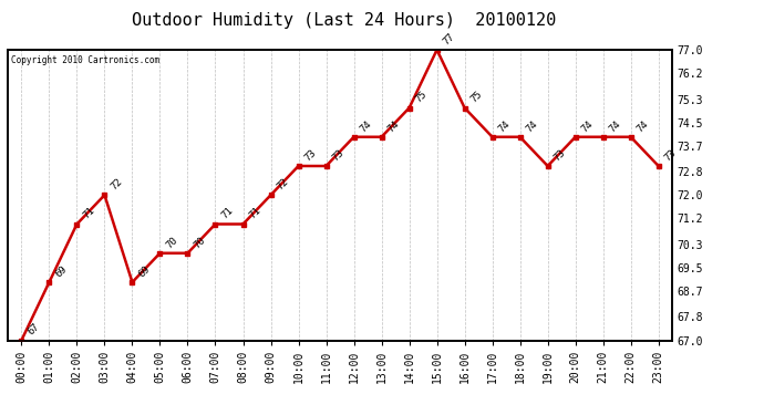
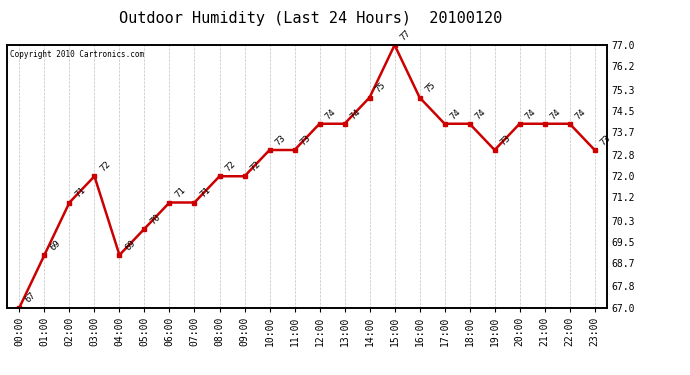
06:00: 70 -> 71
08:00: 71 -> 72
